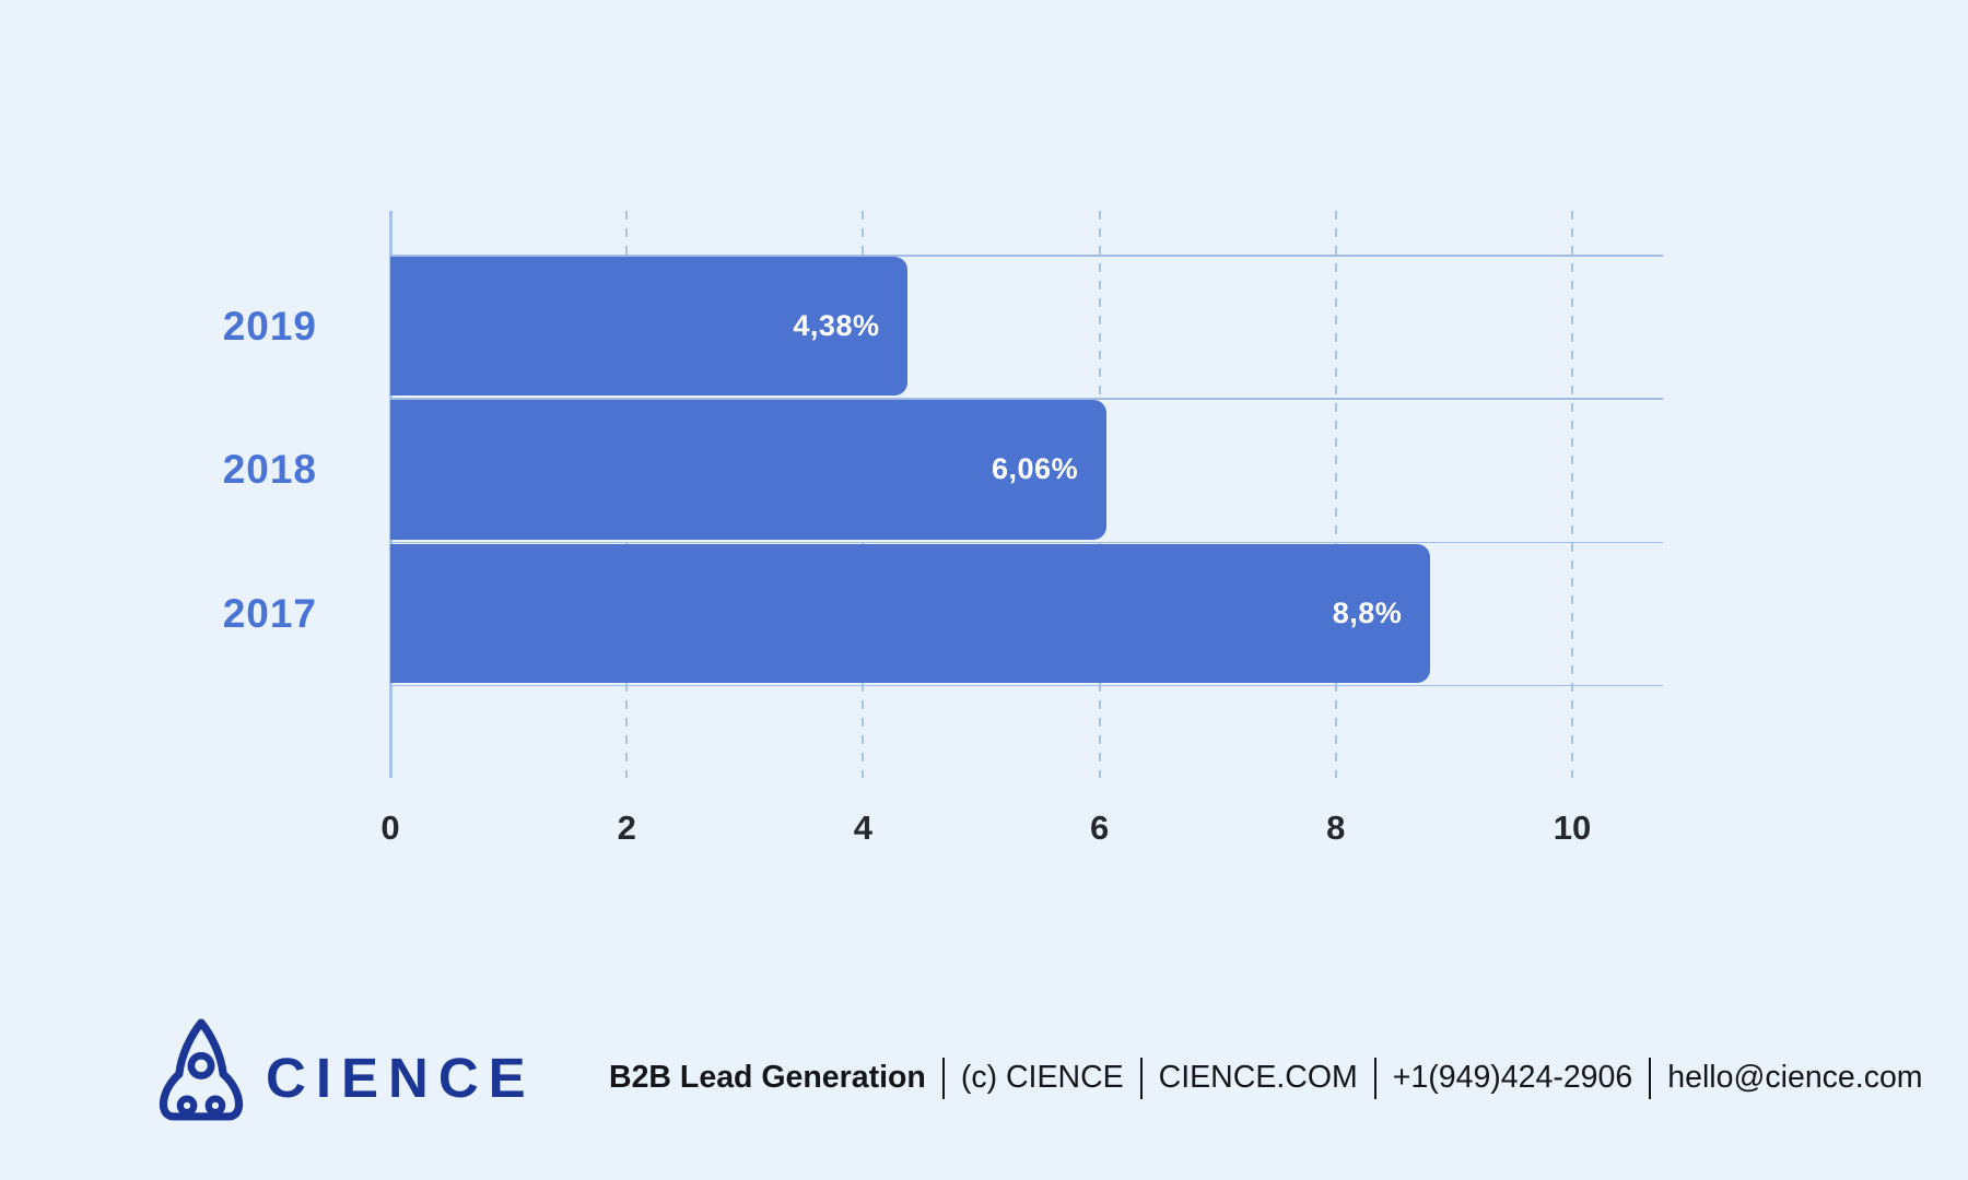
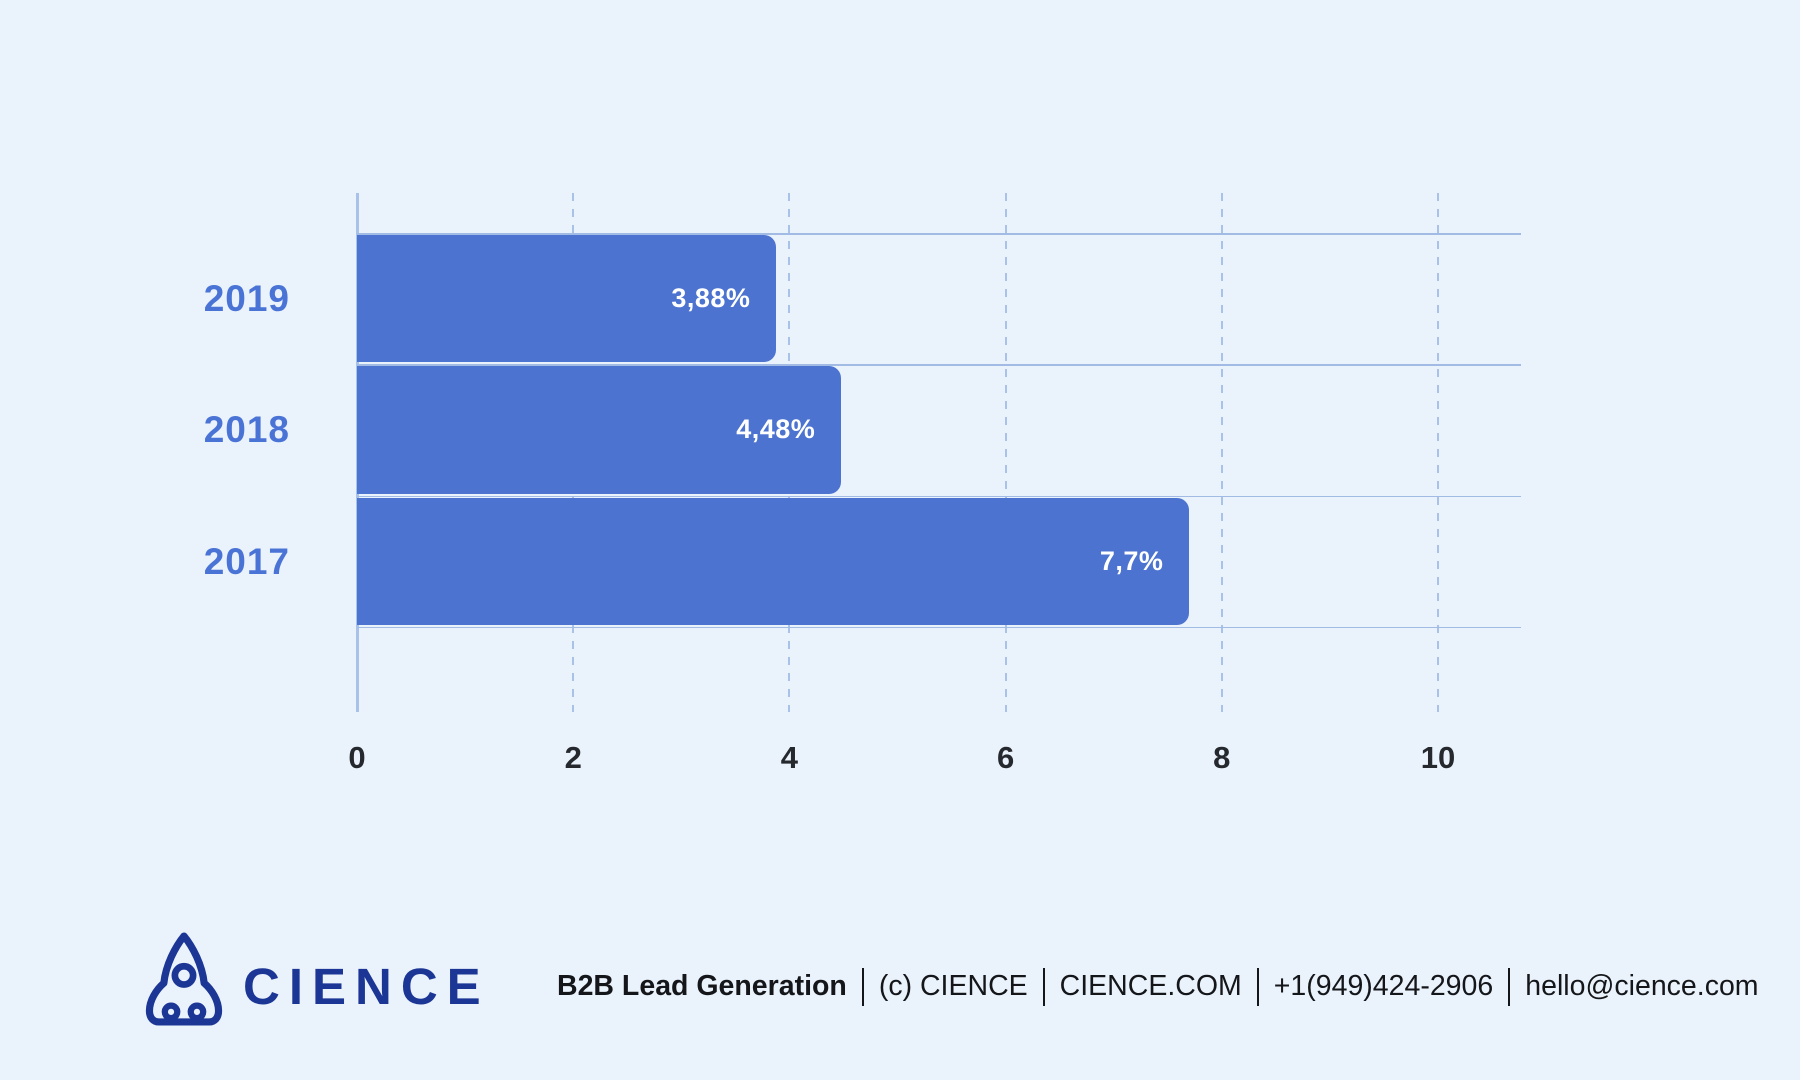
2019: 4,38% -> 3,88%
2018: 6,06% -> 4,48%
2017: 8,8% -> 7,7%
